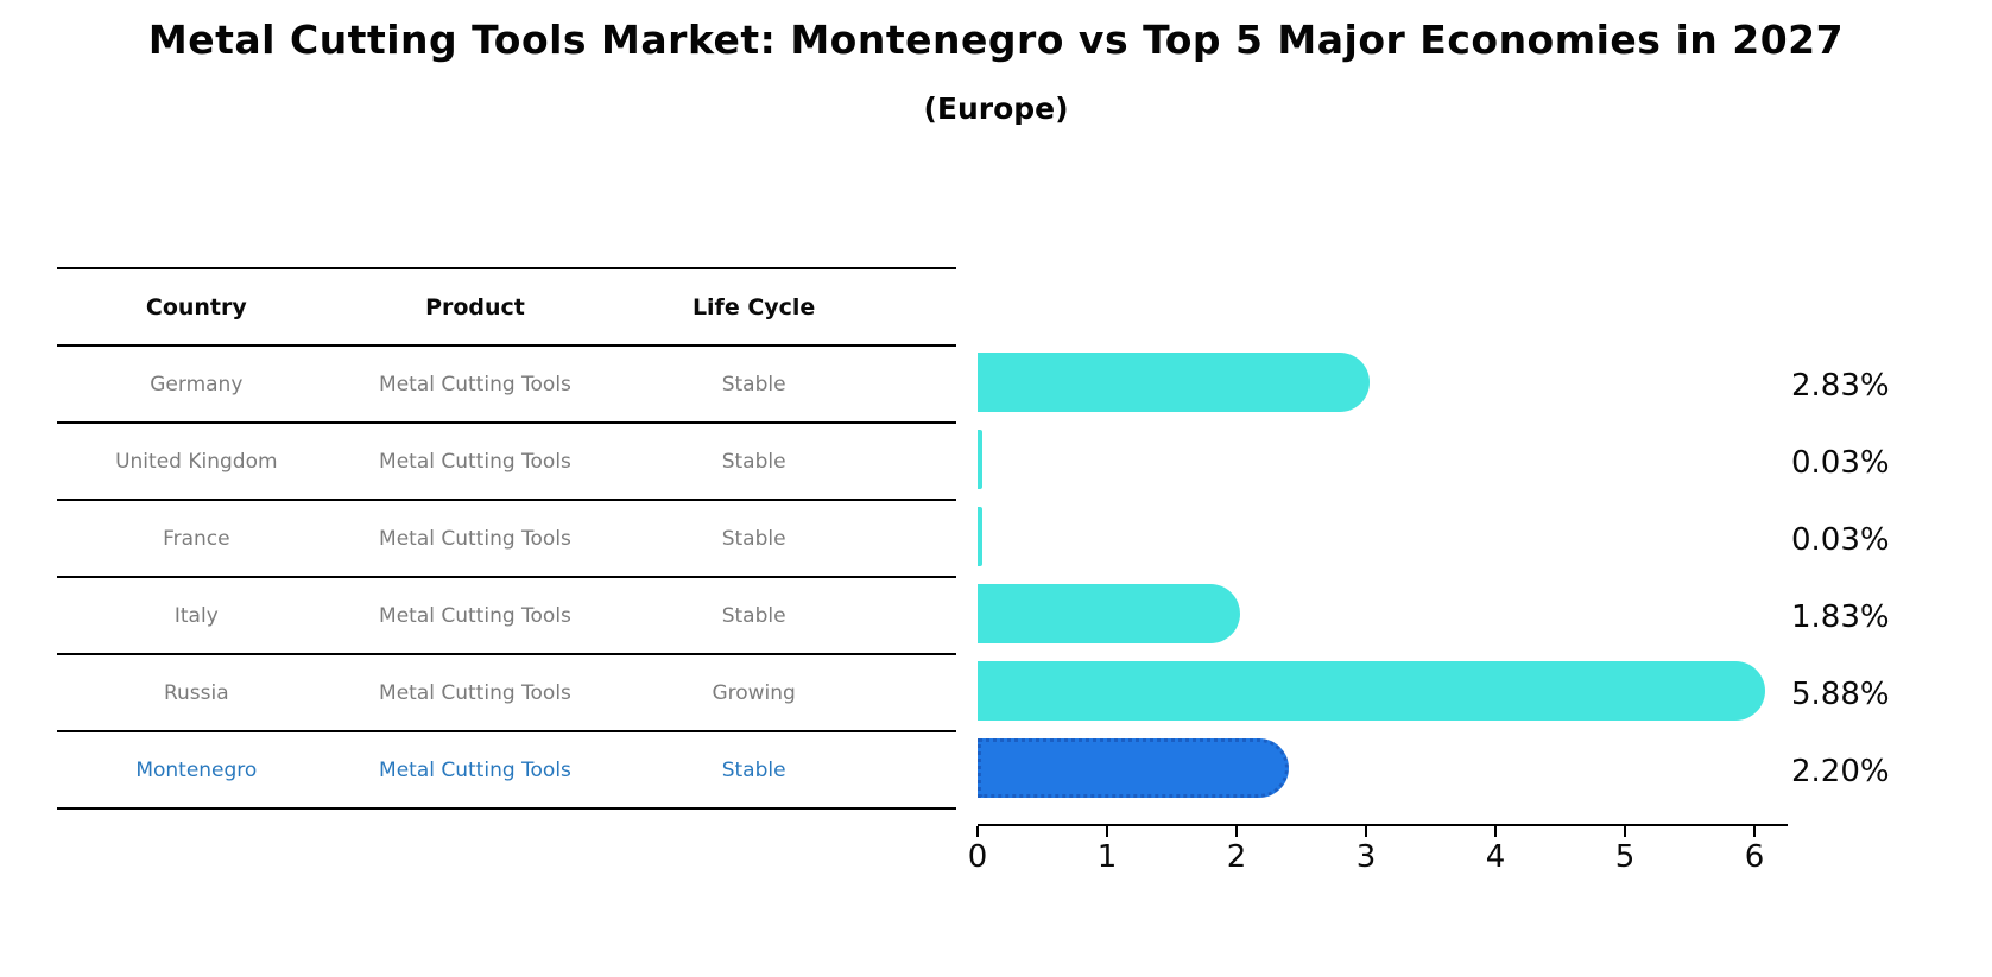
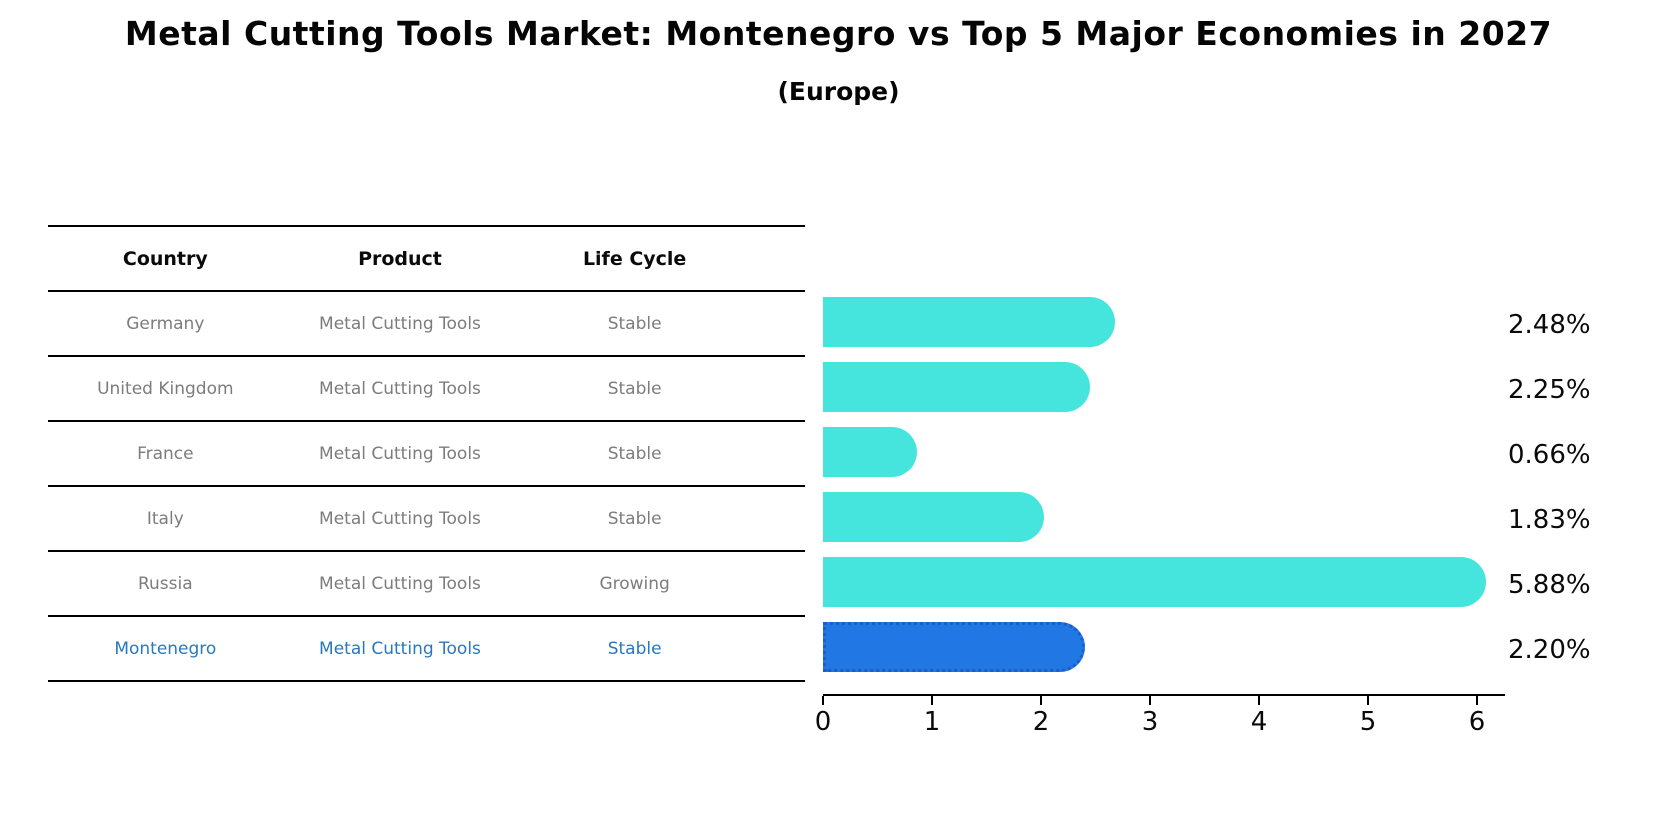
Germany: 2.83% -> 2.48%
United Kingdom: 0.03% -> 2.25%
France: 0.03% -> 0.66%
